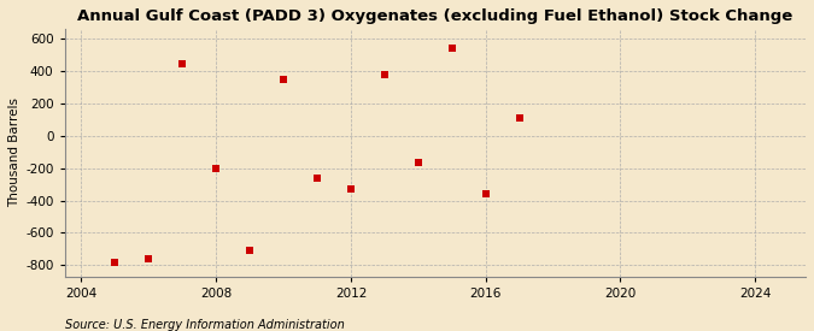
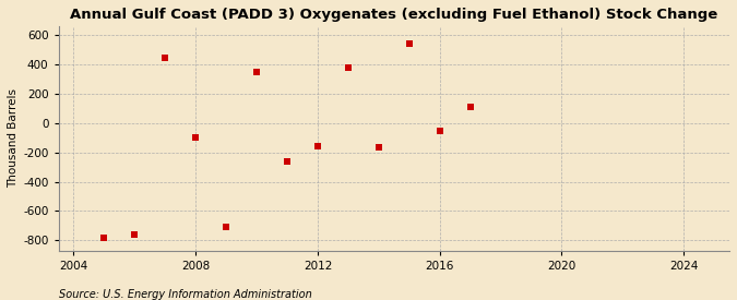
2008: -200 -> -100
2012: -330 -> -160
2016: -360 -> -60
